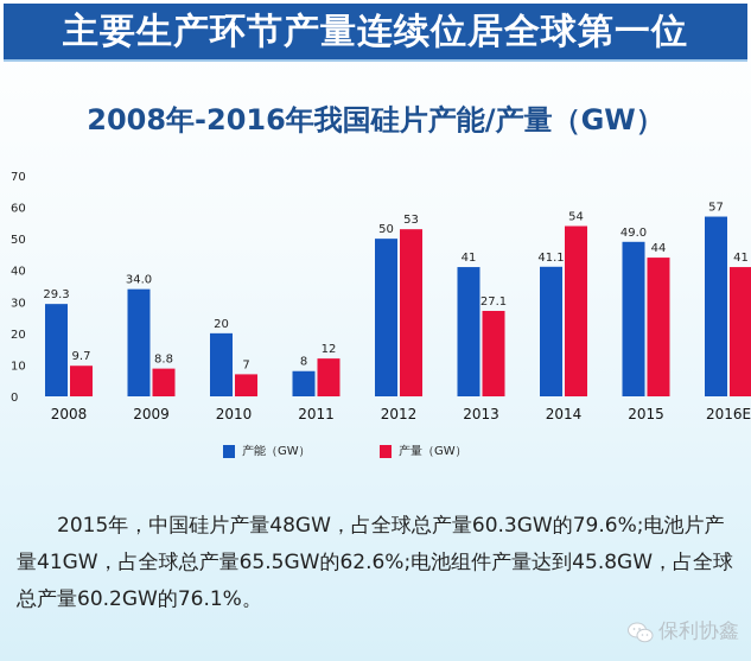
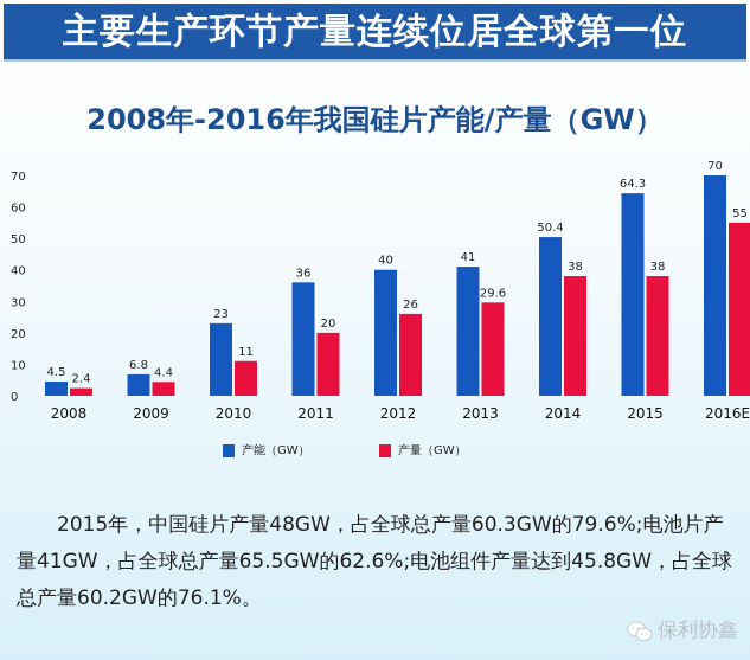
产能（GW）/2008: 29.3 -> 4.5
产量（GW）/2008: 9.7 -> 2.4
产能（GW）/2009: 34.0 -> 6.8
产量（GW）/2009: 8.8 -> 4.4
产能（GW）/2010: 20 -> 23
产量（GW）/2010: 7 -> 11
产能（GW）/2011: 8 -> 36
产量（GW）/2011: 12 -> 20
产能（GW）/2012: 50 -> 40
产量（GW）/2012: 53 -> 26
产量（GW）/2013: 27.1 -> 29.6
产能（GW）/2014: 41.1 -> 50.4
产量（GW）/2014: 54 -> 38
产能（GW）/2015: 49.0 -> 64.3
产量（GW）/2015: 44 -> 38
产能（GW）/2016E: 57 -> 70
产量（GW）/2016E: 41 -> 55
